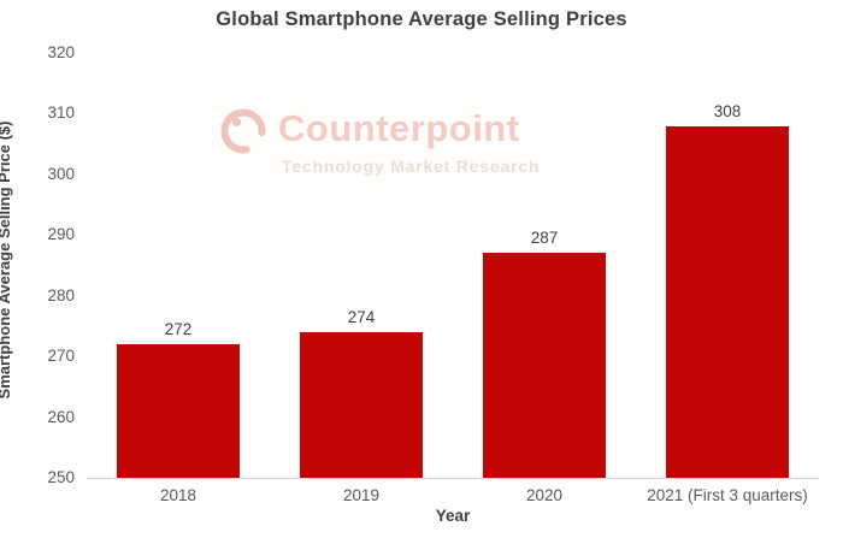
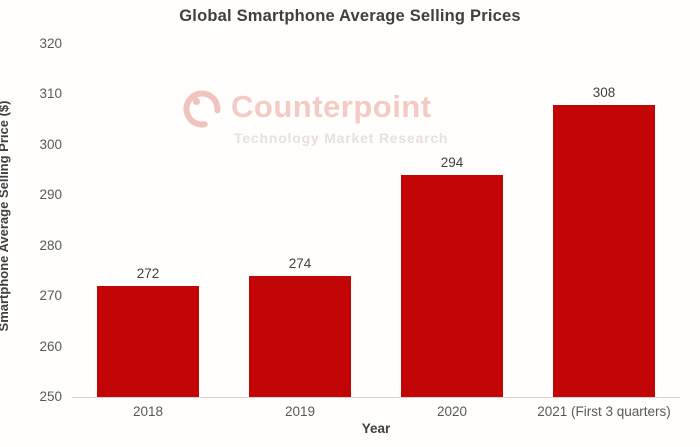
2020: 287 -> 294
